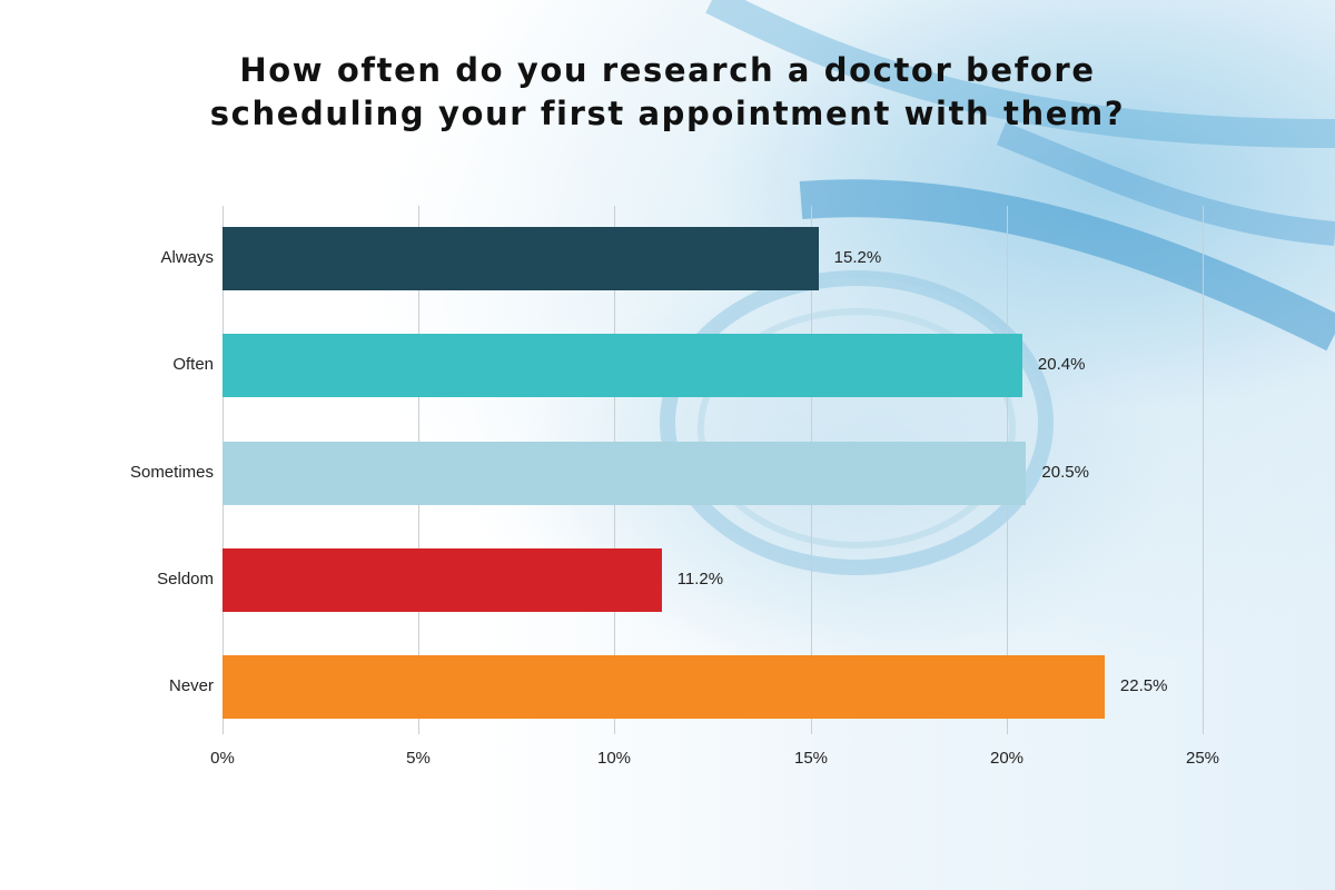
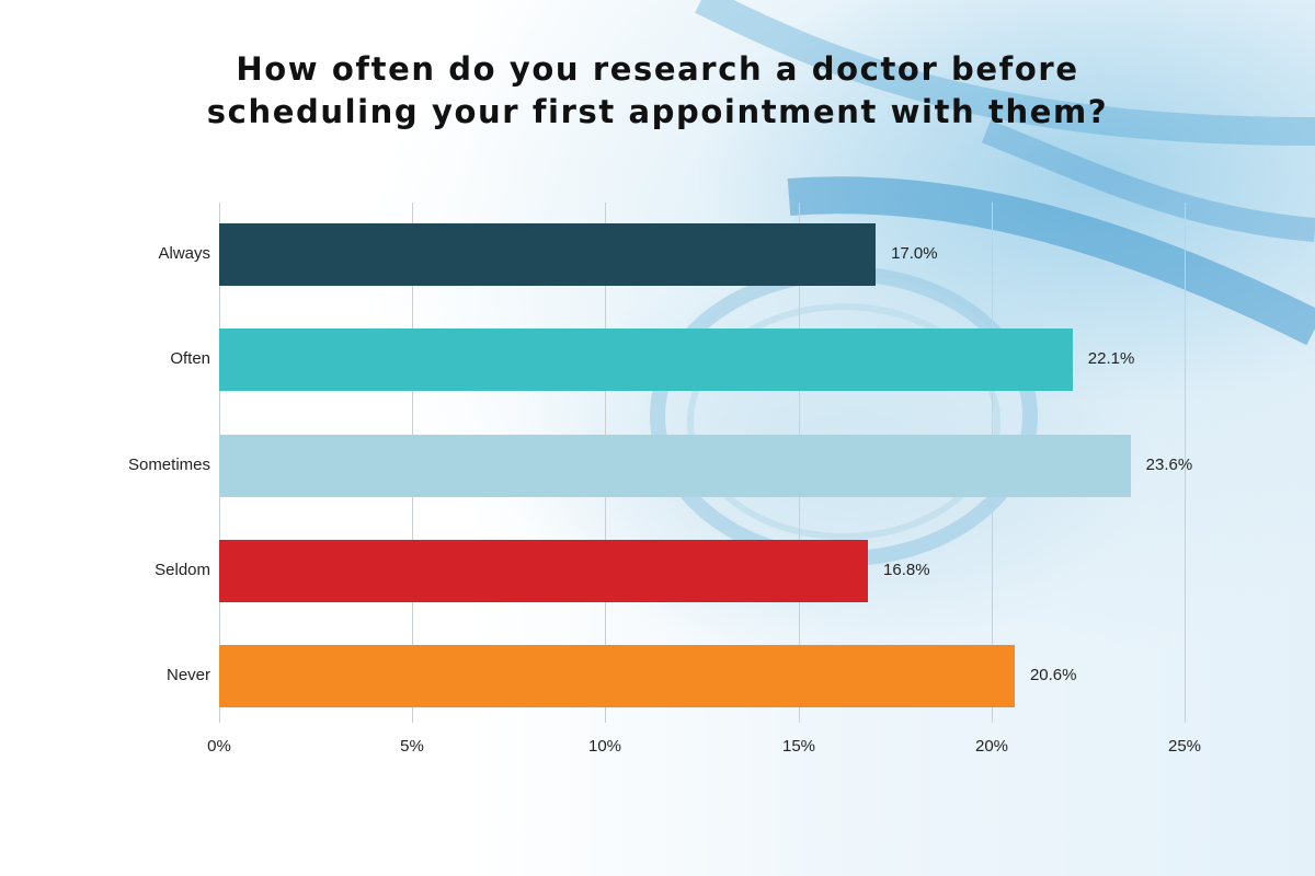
Always: 15.2% -> 17.0%
Often: 20.4% -> 22.1%
Sometimes: 20.5% -> 23.6%
Seldom: 11.2% -> 16.8%
Never: 22.5% -> 20.6%
